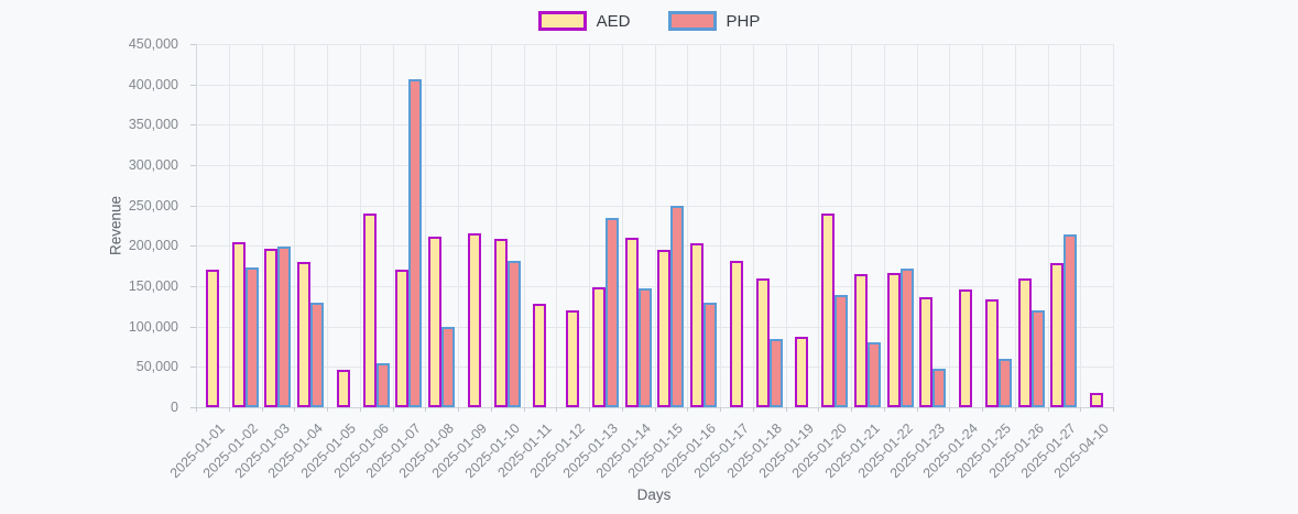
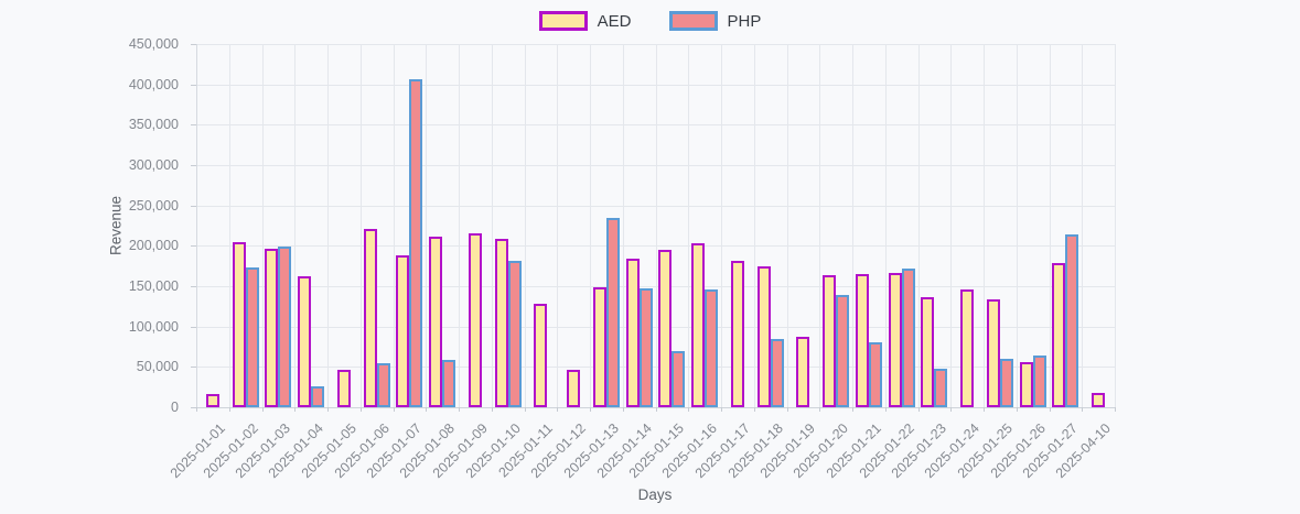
AED/2025-01-01: 170000 -> 20000
AED/2025-01-04: 180000 -> 160000
PHP/2025-01-04: 130000 -> 30000
AED/2025-01-06: 240000 -> 220000
AED/2025-01-07: 170000 -> 190000
PHP/2025-01-08: 100000 -> 60000
AED/2025-01-12: 120000 -> 50000
AED/2025-01-14: 210000 -> 180000
PHP/2025-01-15: 250000 -> 70000
PHP/2025-01-16: 130000 -> 150000
AED/2025-01-18: 160000 -> 170000
AED/2025-01-20: 240000 -> 160000
AED/2025-01-26: 160000 -> 60000
PHP/2025-01-26: 120000 -> 60000
